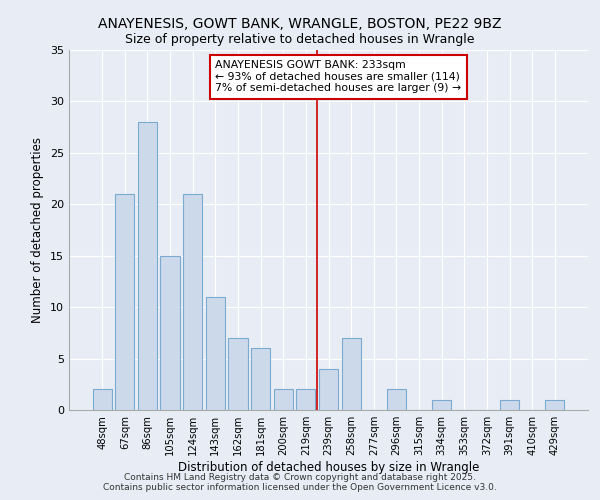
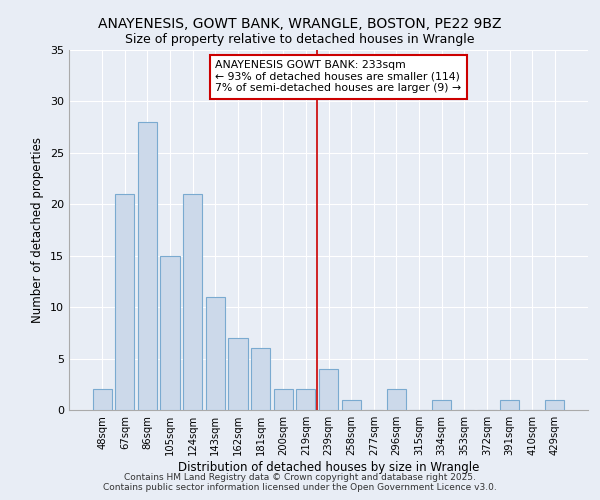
258sqm: 7 -> 1
